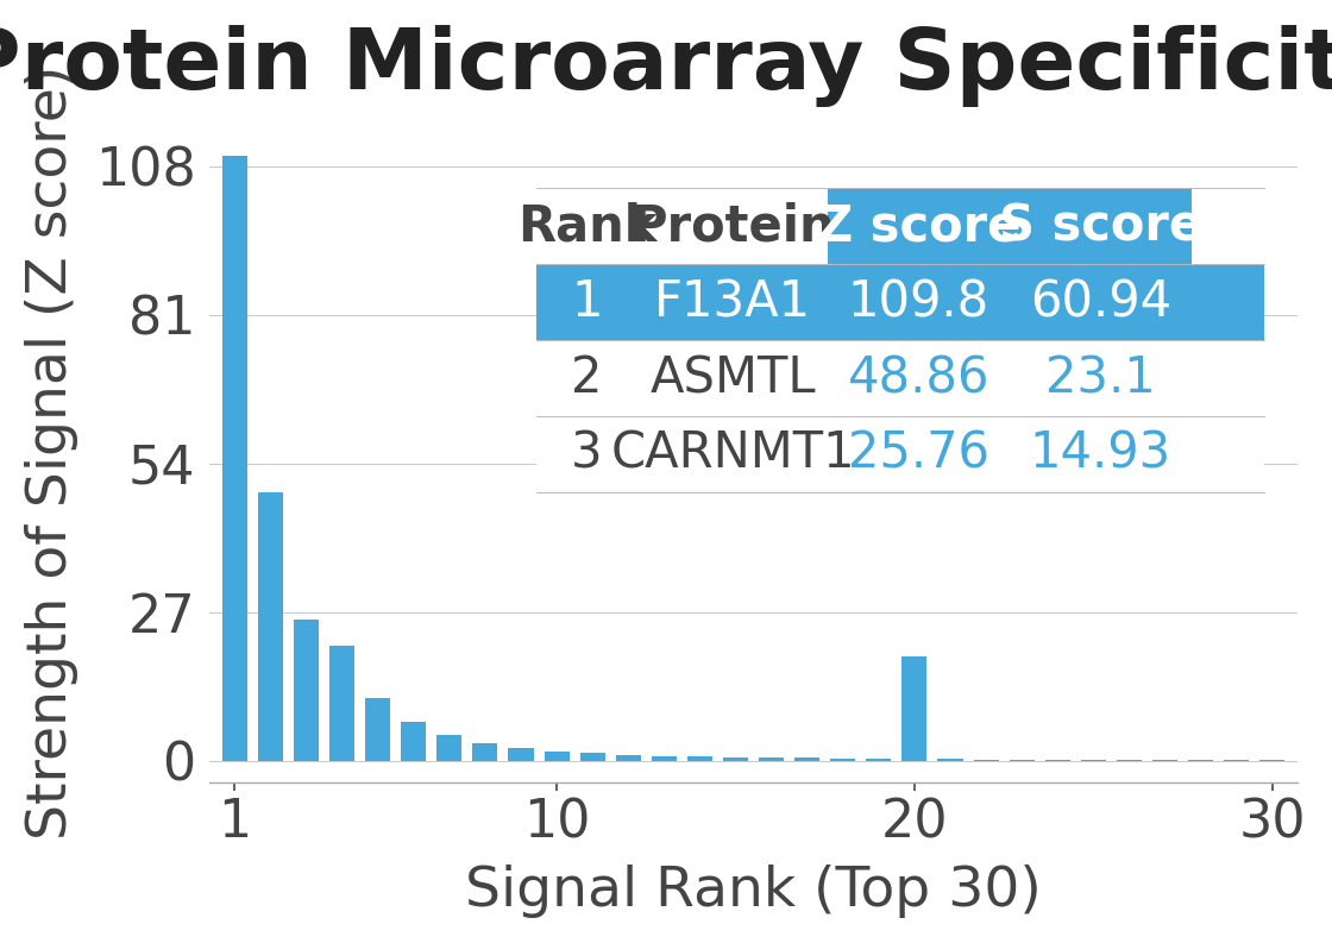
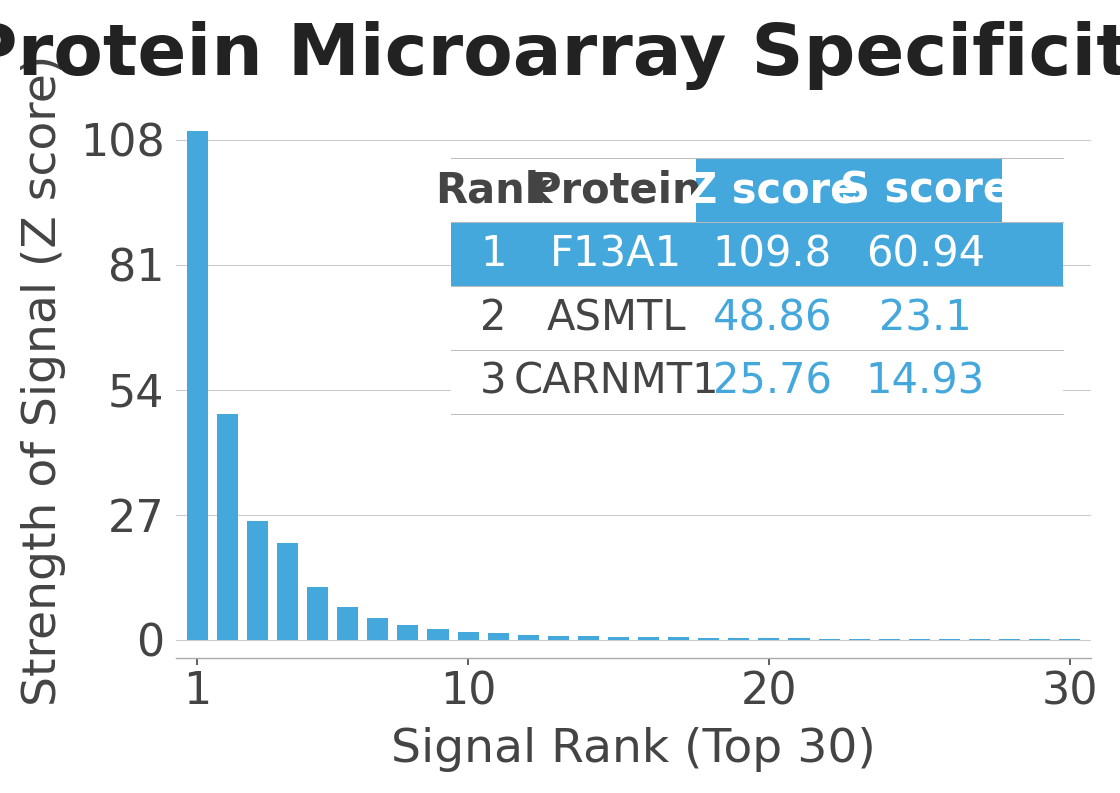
20: 19.0 -> 0.4
